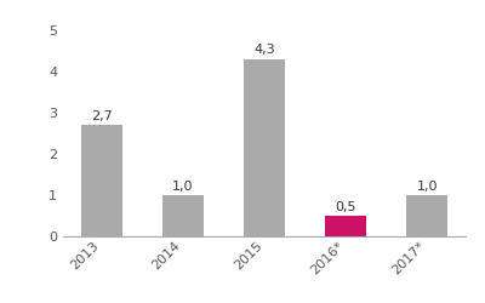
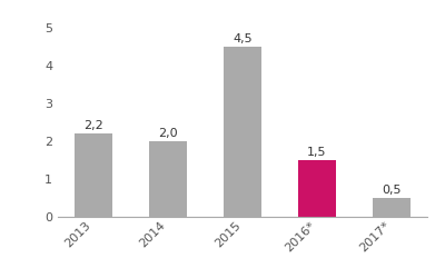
2013: 2,7 -> 2,2
2014: 1,0 -> 2,0
2015: 4,3 -> 4,5
2016*: 0,5 -> 1,5
2017*: 1,0 -> 0,5
